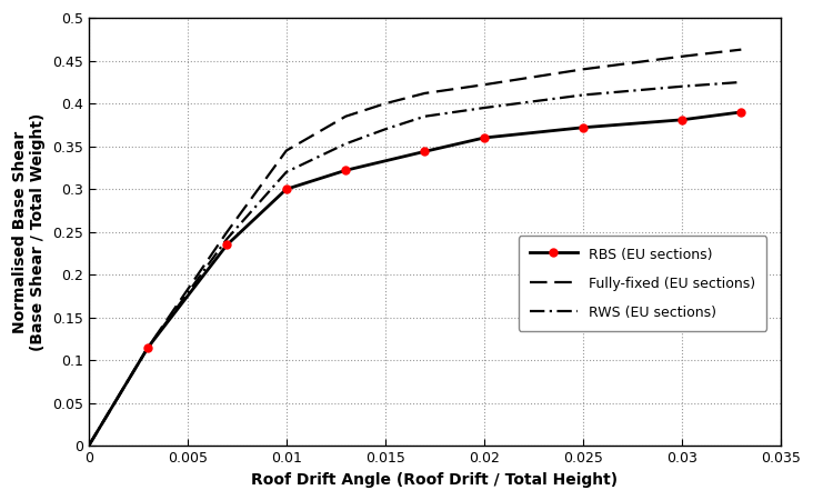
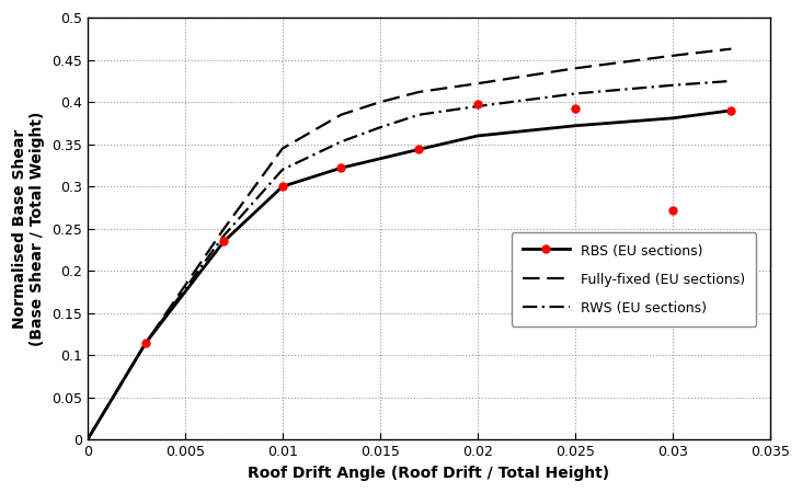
RBS (EU sections)/0.02: 0.360 -> 0.398
RBS (EU sections)/0.025: 0.372 -> 0.392
RBS (EU sections)/0.03: 0.381 -> 0.272
